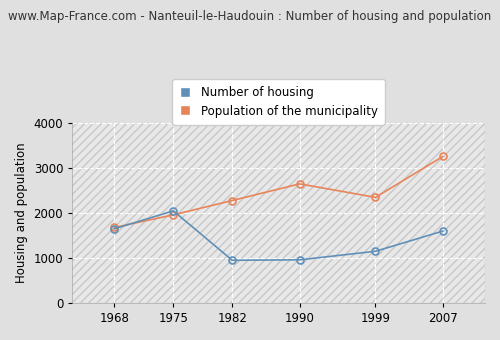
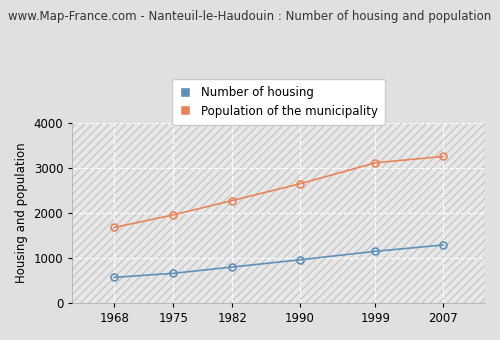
Number of housing/1968: 1650 -> 570
Number of housing/1975: 2050 -> 660
Number of housing/1982: 950 -> 800
Population of the municipality/1999: 2350 -> 3120
Number of housing/2007: 1600 -> 1290
